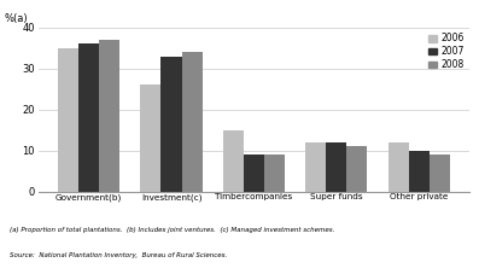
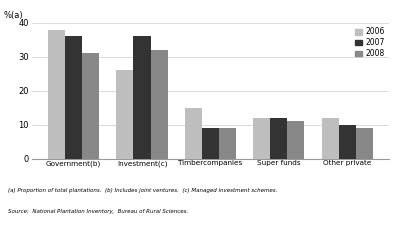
2006/Government(b): 35 -> 38
2008/Government(b): 37 -> 31
2007/Investment(c): 33 -> 36
2008/Investment(c): 34 -> 32
